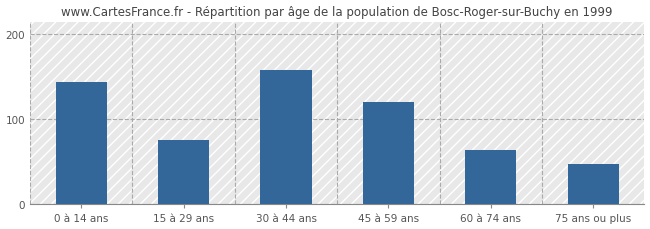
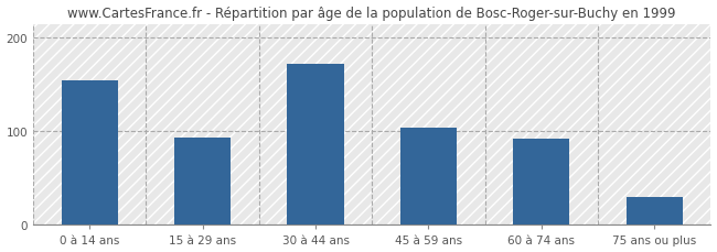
0 à 14 ans: 144 -> 155
15 à 29 ans: 76 -> 93
30 à 44 ans: 158 -> 172
45 à 59 ans: 120 -> 104
60 à 74 ans: 64 -> 92
75 ans ou plus: 48 -> 30
